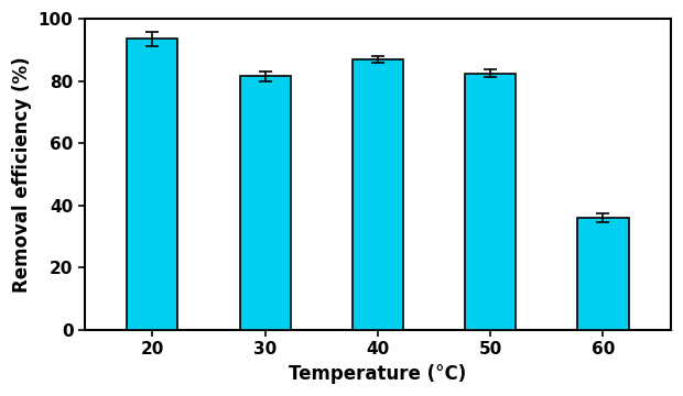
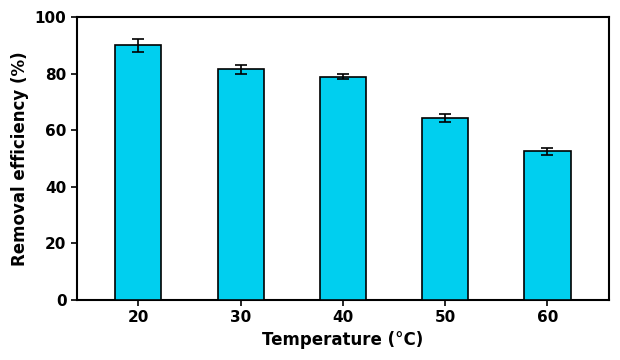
20: 93.5 -> 90.0
40: 87.0 -> 79.0
50: 82.5 -> 64.3
60: 36.0 -> 52.5
